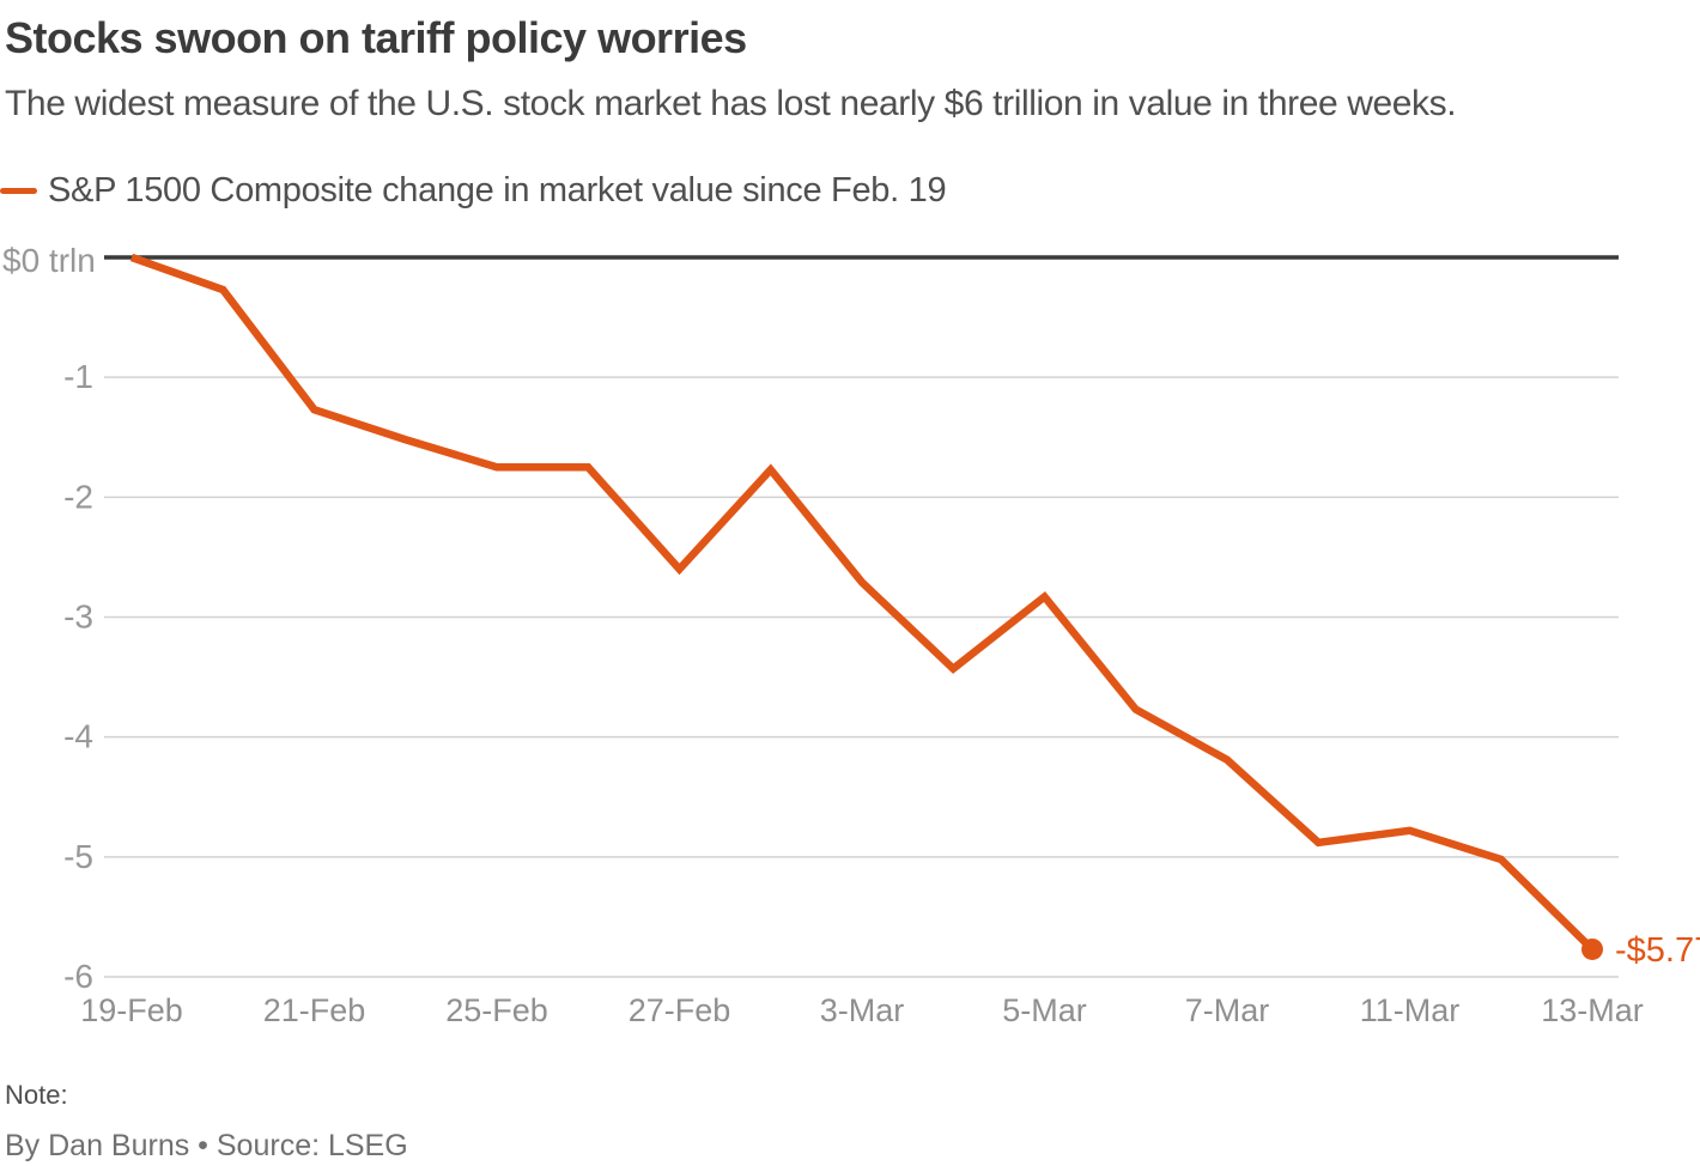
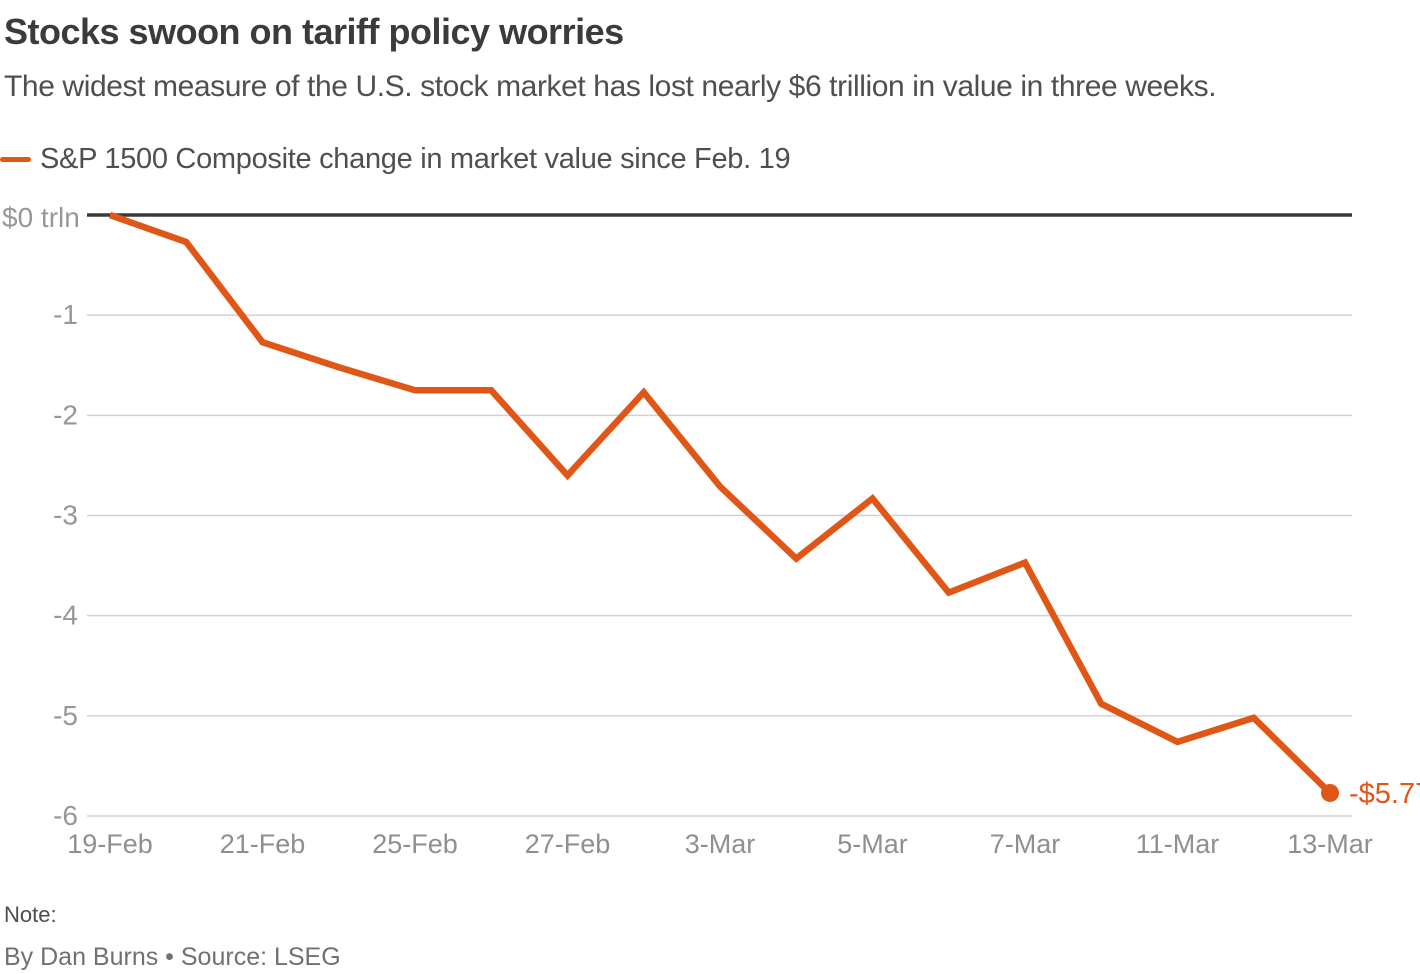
7-Mar: -4.19 -> -3.47
11-Mar: -4.78 -> -5.26
